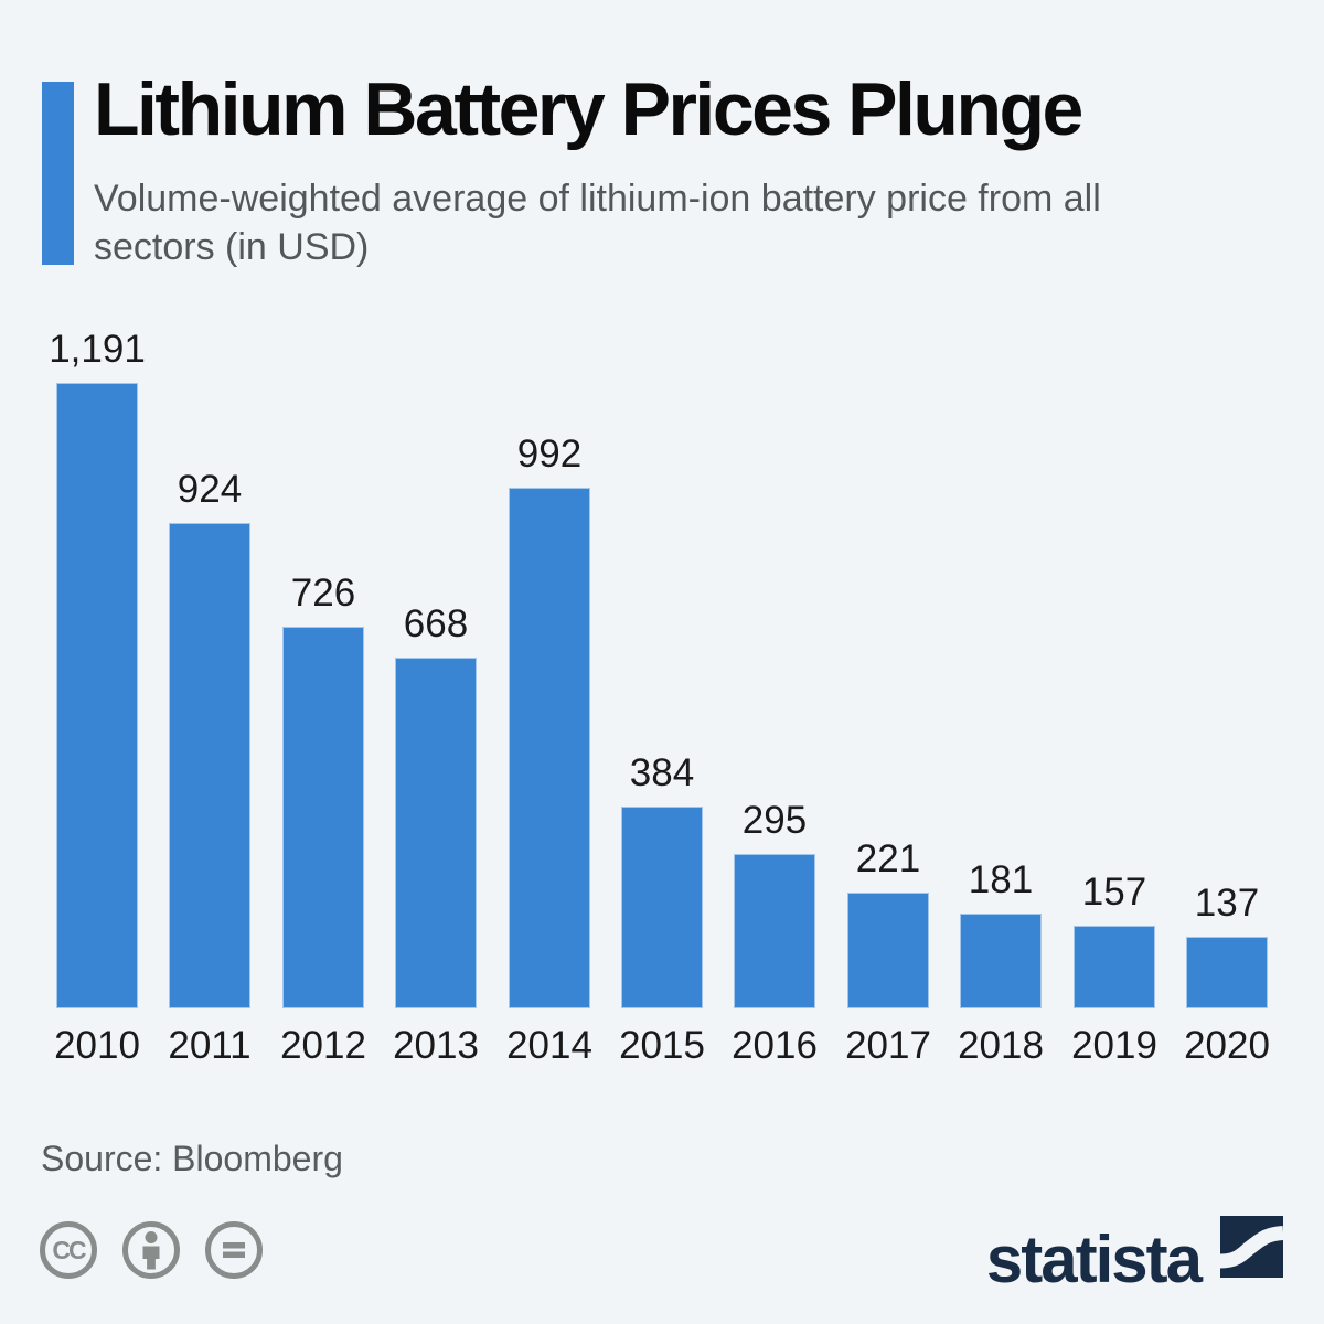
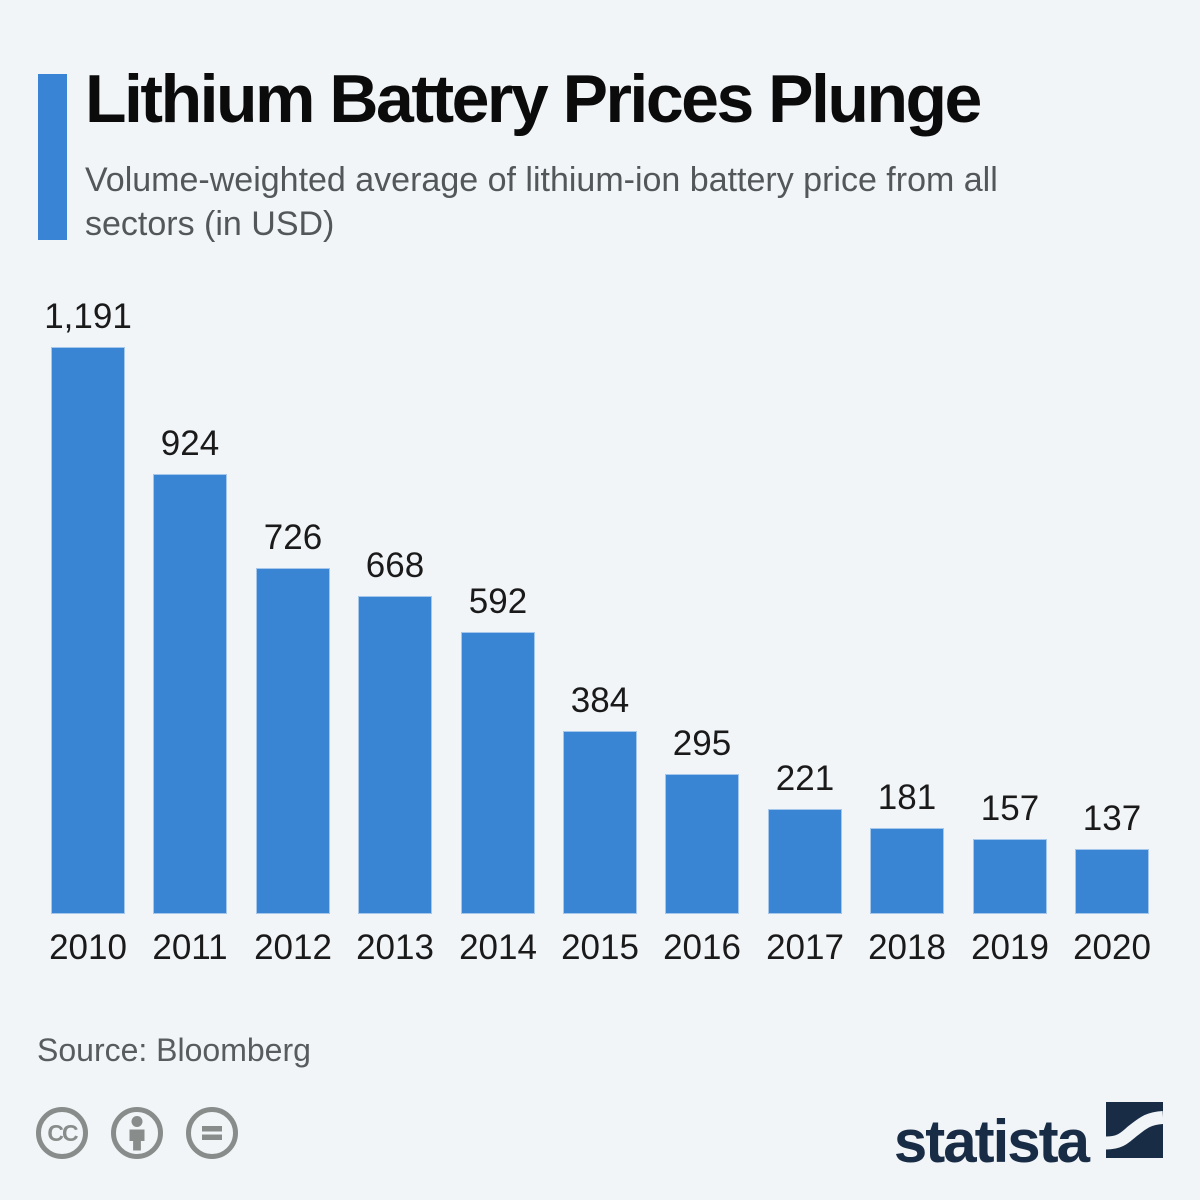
2014: 992 -> 592
